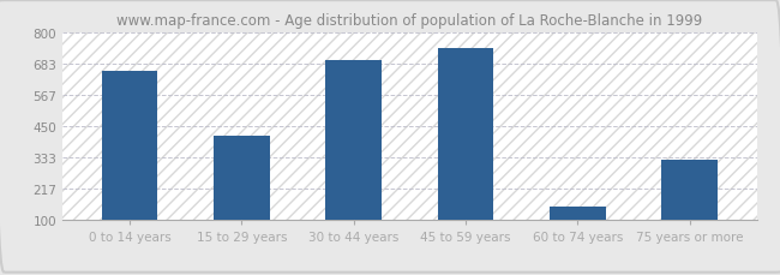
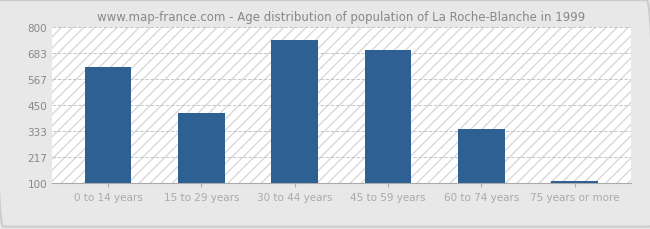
0 to 14 years: 655 -> 620
30 to 44 years: 695 -> 740
45 to 59 years: 740 -> 695
60 to 74 years: 150 -> 340
75 years or more: 325 -> 107
